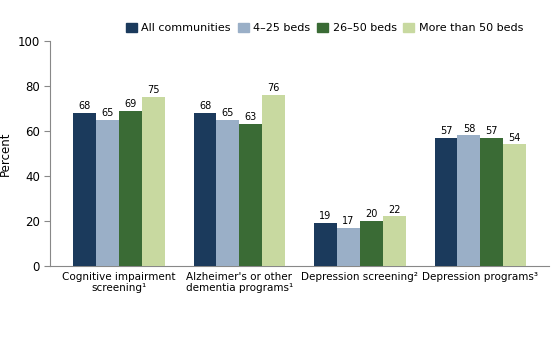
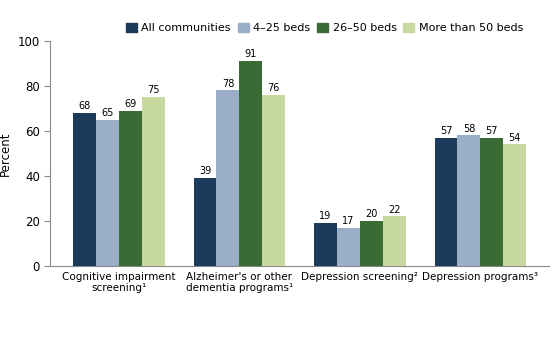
All communities/Alzheimer's or other dementia programs¹: 68 -> 39
4–25 beds/Alzheimer's or other dementia programs¹: 65 -> 78
26–50 beds/Alzheimer's or other dementia programs¹: 63 -> 91
